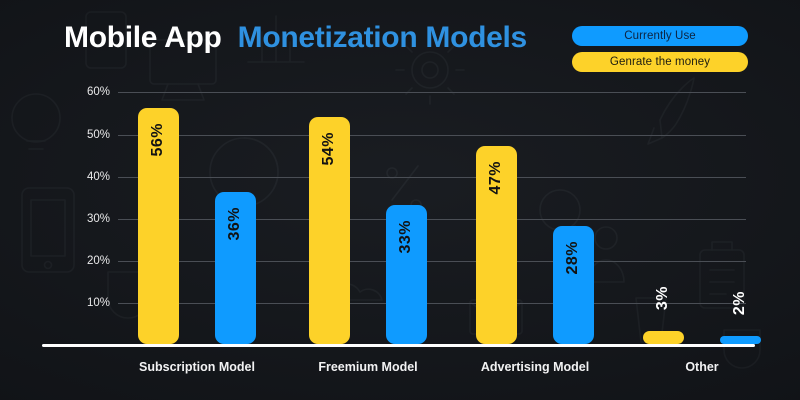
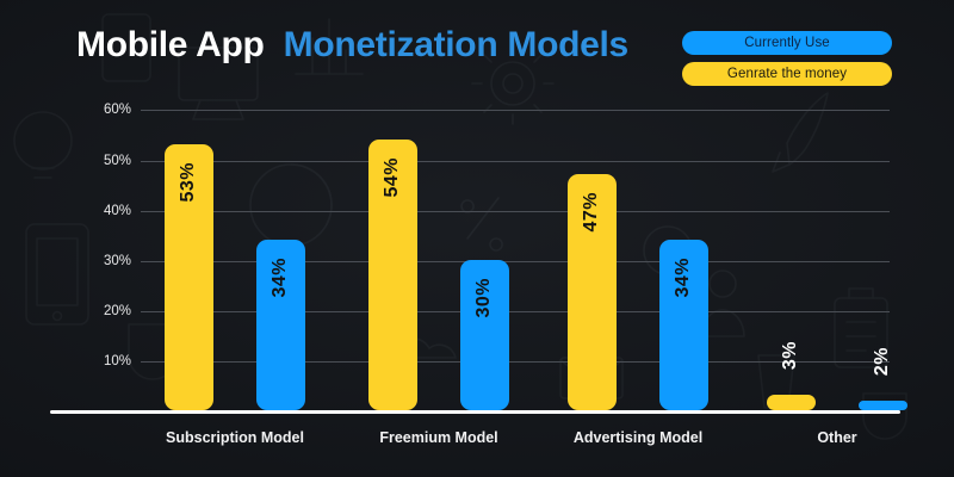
Genrate the money/Subscription Model: 56% -> 53%
Currently Use/Subscription Model: 36% -> 34%
Currently Use/Freemium Model: 33% -> 30%
Currently Use/Advertising Model: 28% -> 34%
